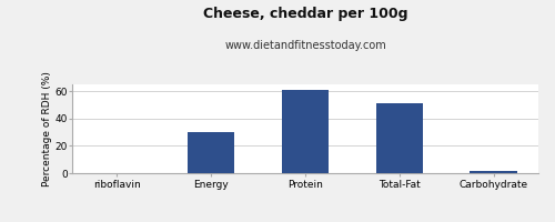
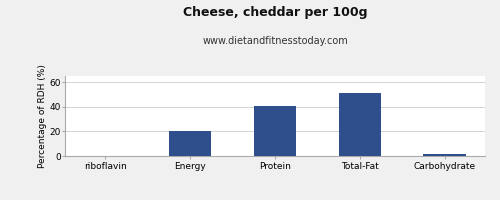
Energy: 30 -> 20
Protein: 61 -> 41
